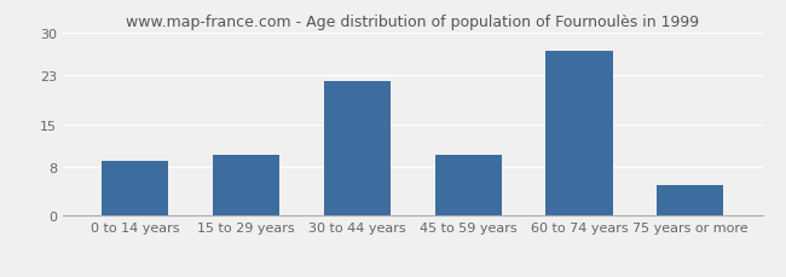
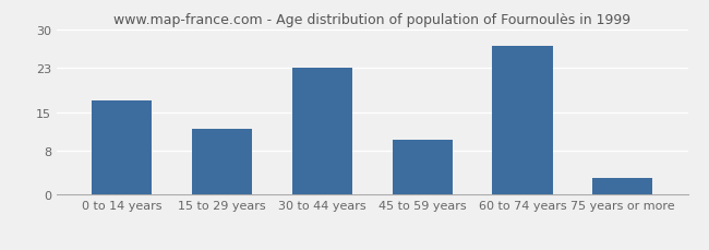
0 to 14 years: 9 -> 17
15 to 29 years: 10 -> 12
30 to 44 years: 22 -> 23
75 years or more: 5 -> 3
